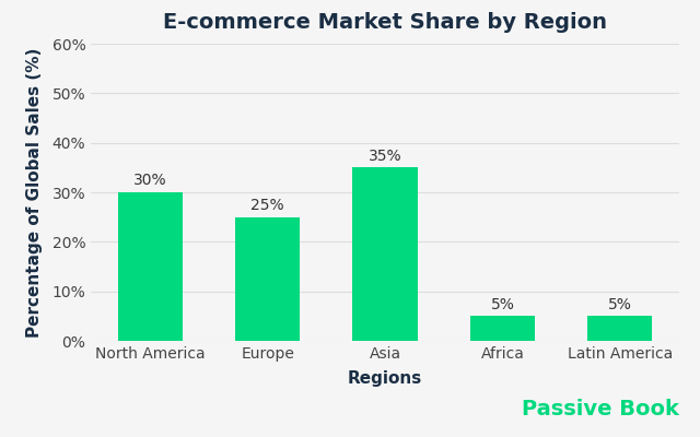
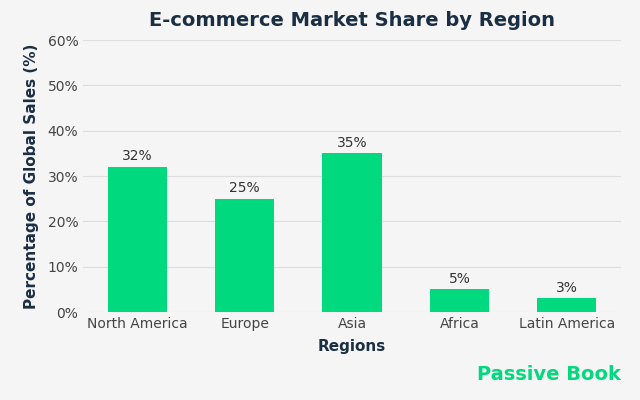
North America: 30% -> 32%
Latin America: 5% -> 3%
